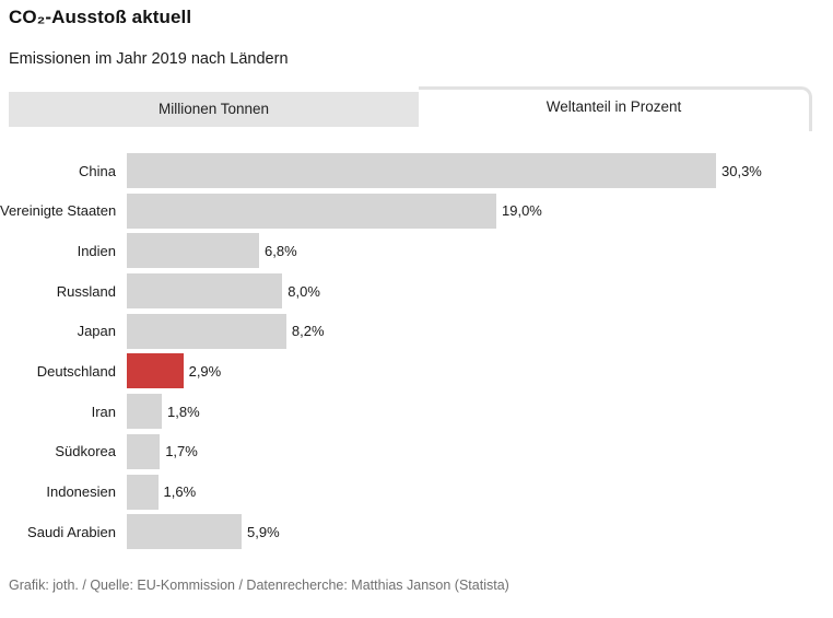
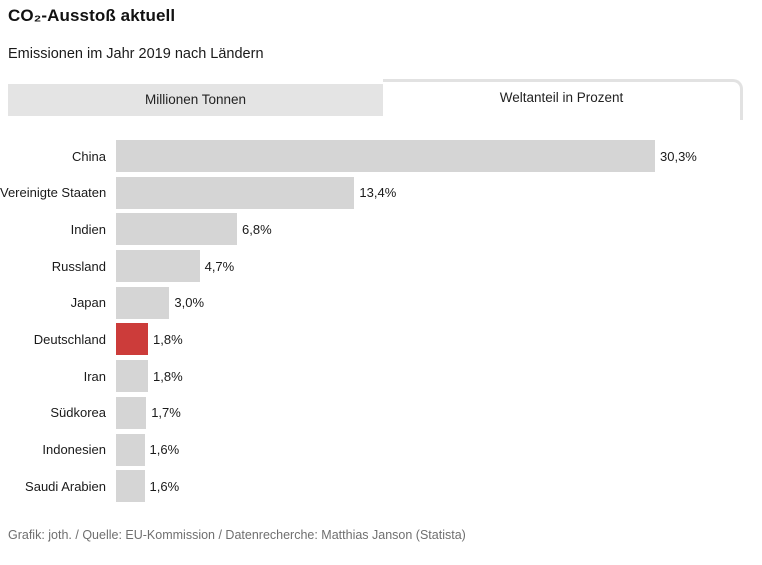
Vereinigte Staaten: 19,0% -> 13,4%
Russland: 8,0% -> 4,7%
Japan: 8,2% -> 3,0%
Deutschland: 2,9% -> 1,8%
Saudi Arabien: 5,9% -> 1,6%
